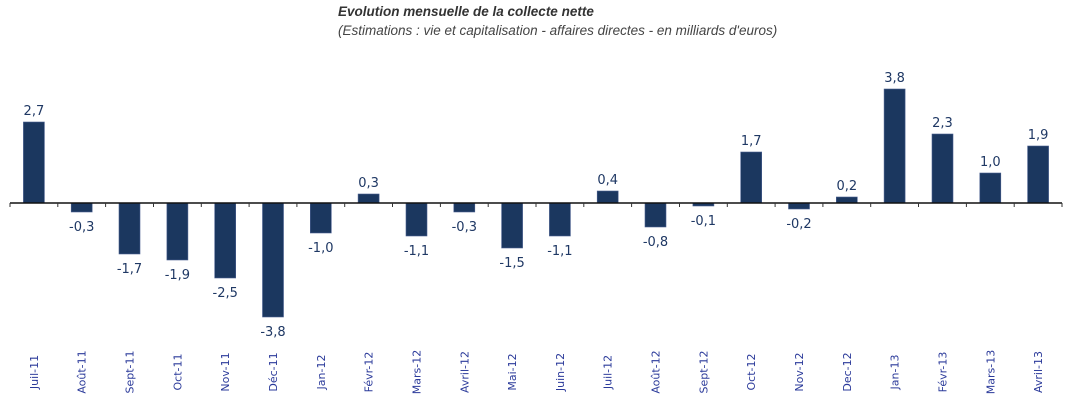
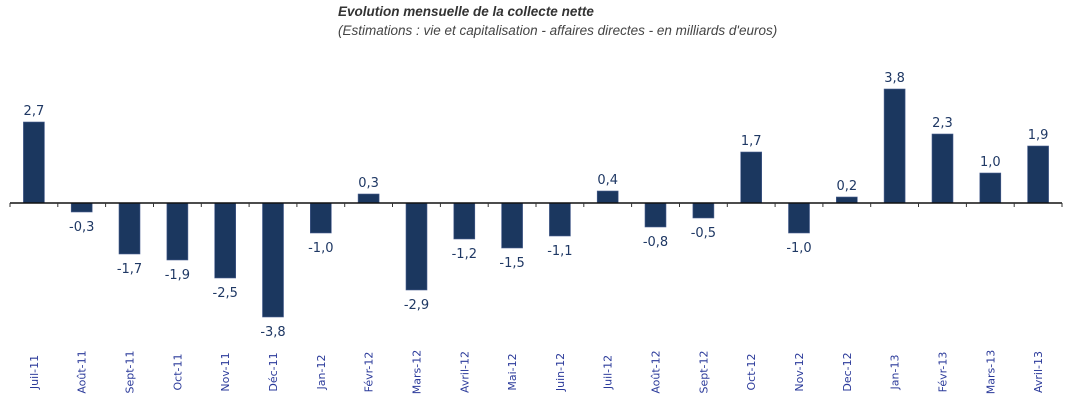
Mars-12: -1,1 -> -2,9
Avril-12: -0,3 -> -1,2
Sept-12: -0,1 -> -0,5
Nov-12: -0,2 -> -1,0
